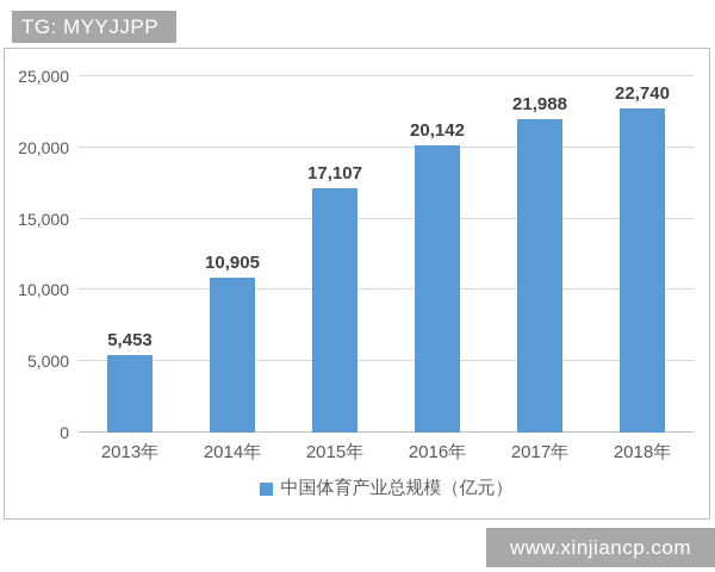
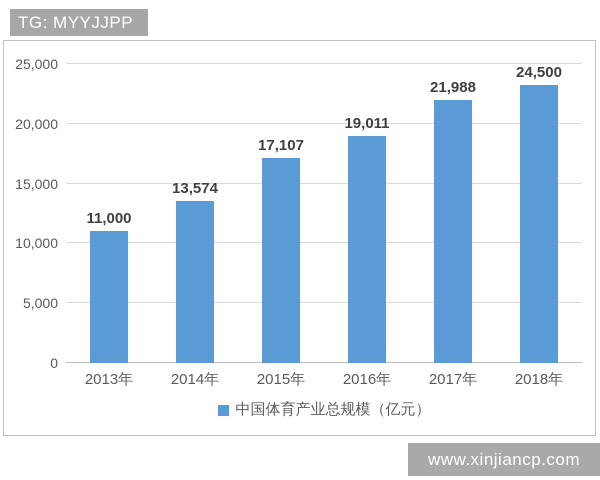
2013年: 5,453 -> 11,000
2014年: 10,905 -> 13,574
2016年: 20,142 -> 19,011
2018年: 22,740 -> 24,500
